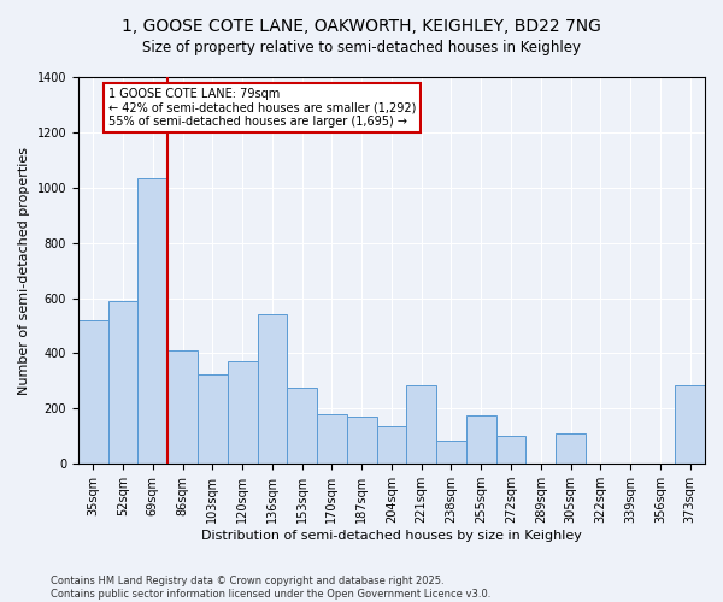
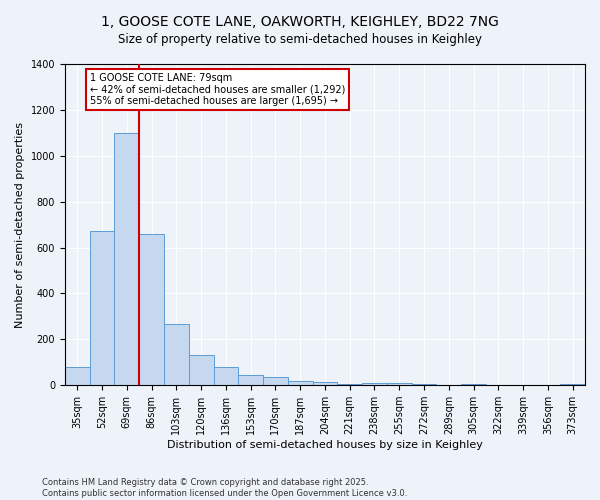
35sqm: 520 -> 80
52sqm: 590 -> 670
69sqm: 1035 -> 1100
86sqm: 410 -> 660
103sqm: 325 -> 265
120sqm: 370 -> 130
136sqm: 540 -> 80
153sqm: 275 -> 45
170sqm: 180 -> 35
187sqm: 170 -> 20
204sqm: 135 -> 15
221sqm: 285 -> 5
238sqm: 85 -> 10
255sqm: 175 -> 10
272sqm: 100 -> 5
305sqm: 110 -> 5
373sqm: 285 -> 5
